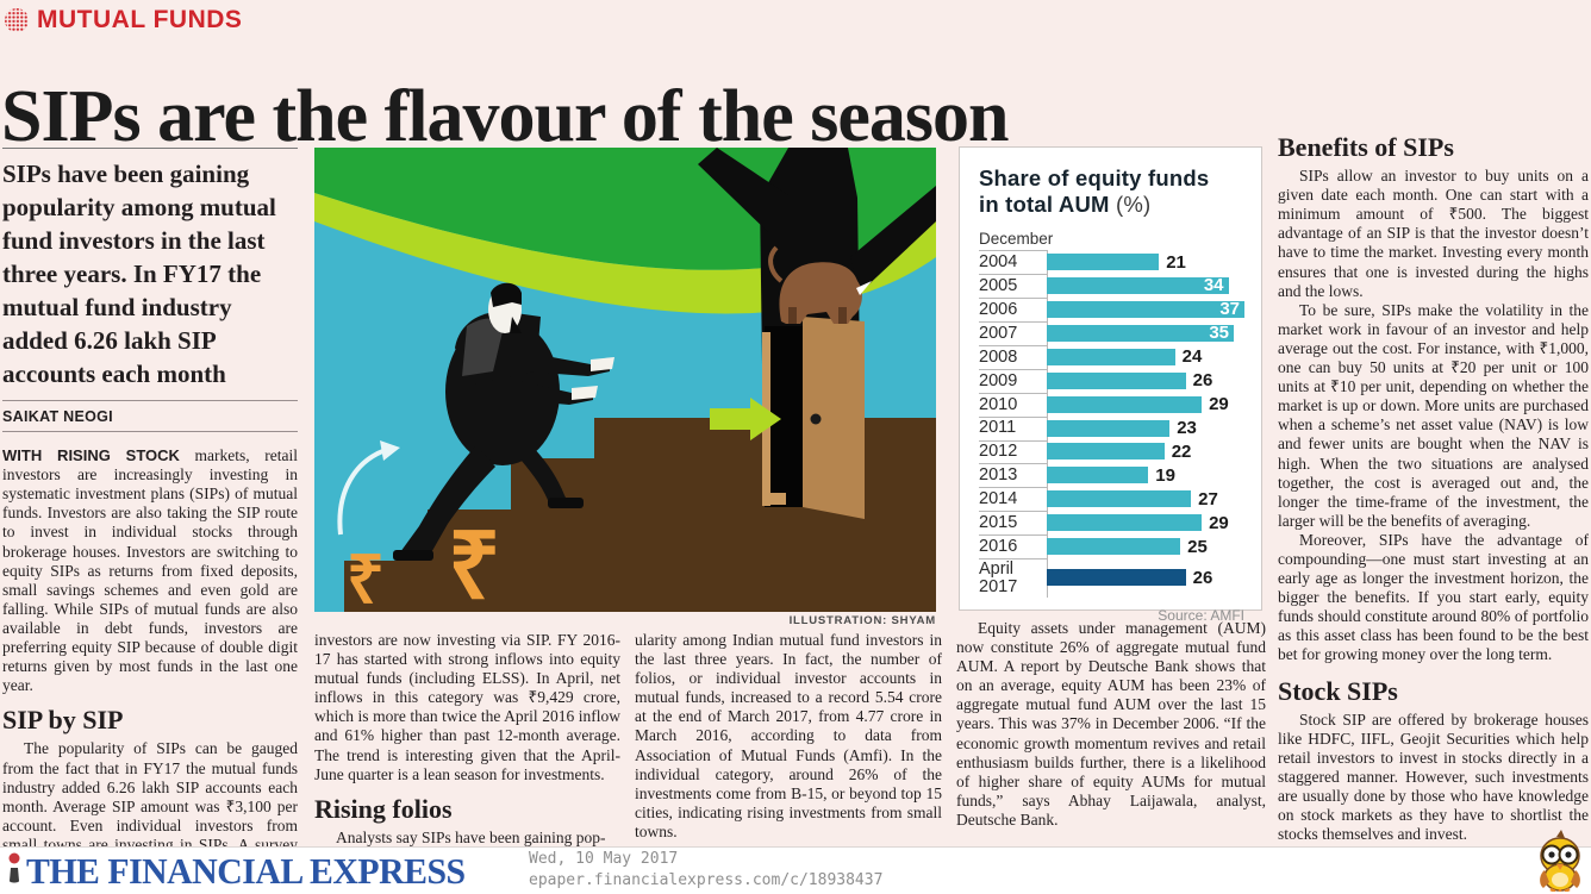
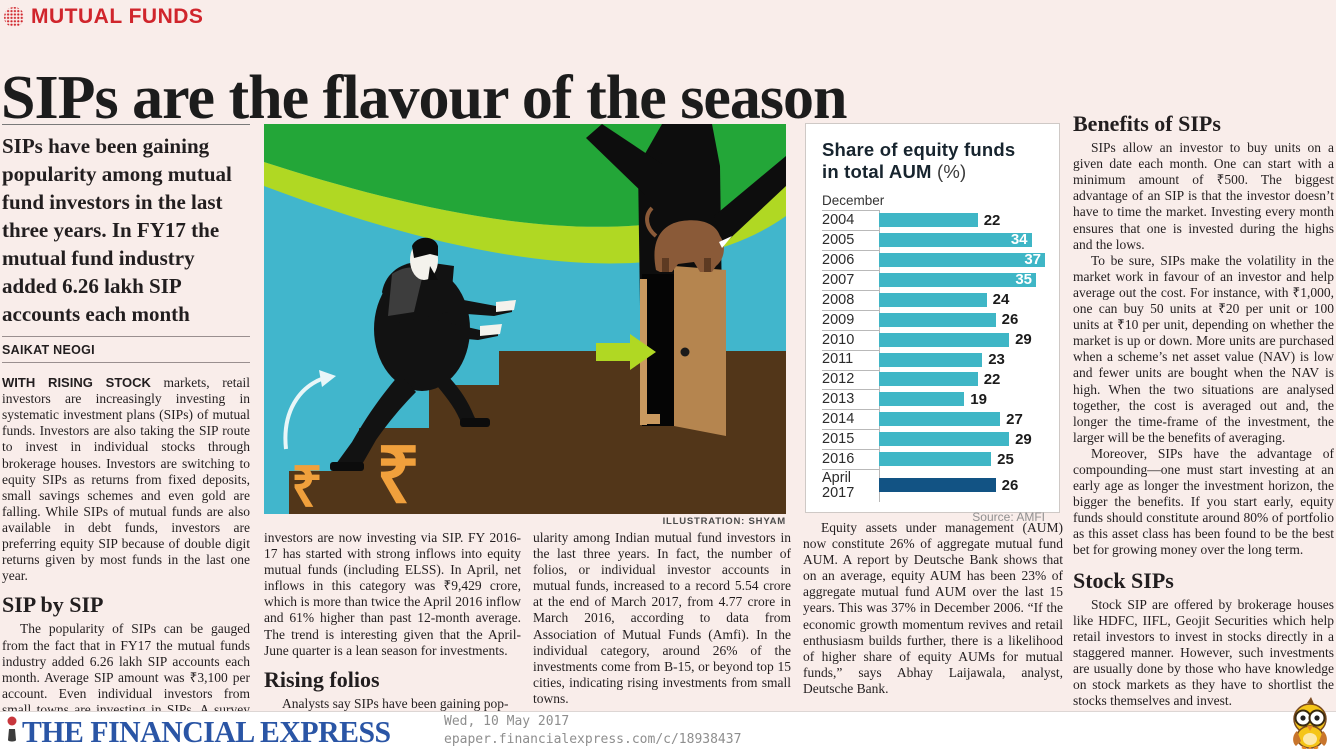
2004: 21 -> 22
